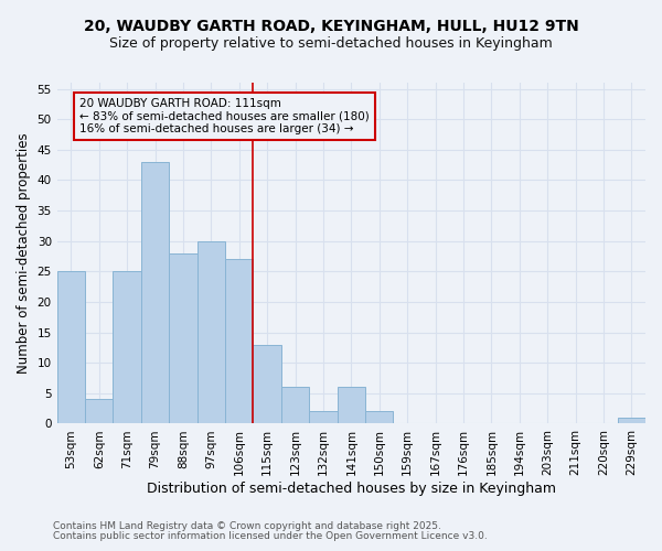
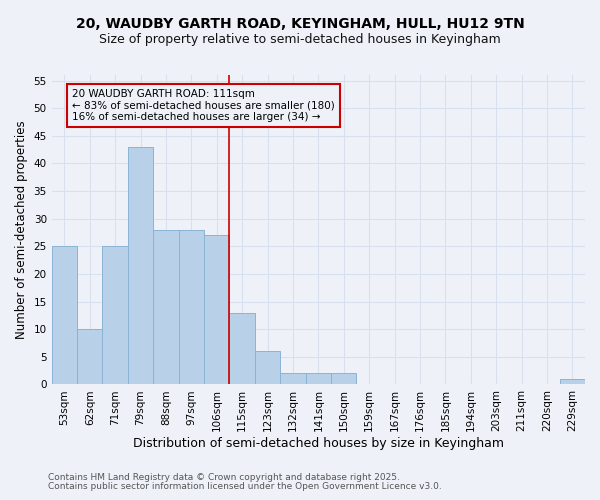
62sqm: 4 -> 10
97sqm: 30 -> 28
141sqm: 6 -> 2
